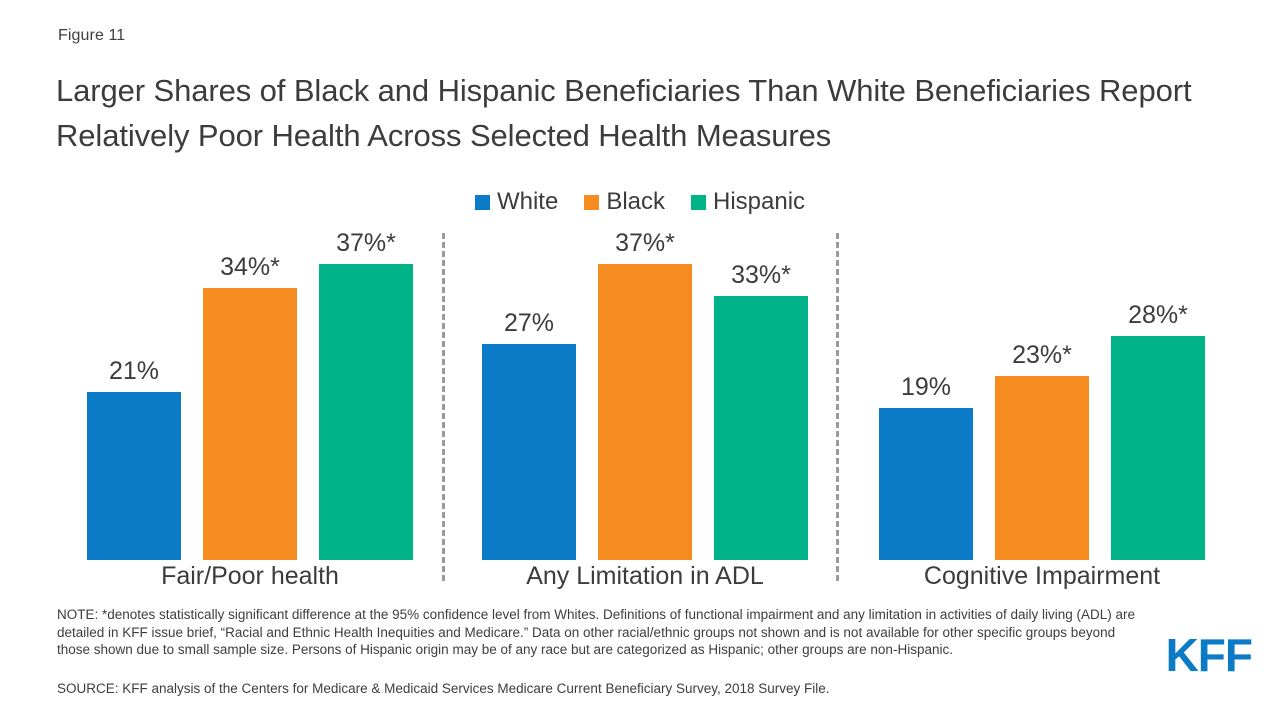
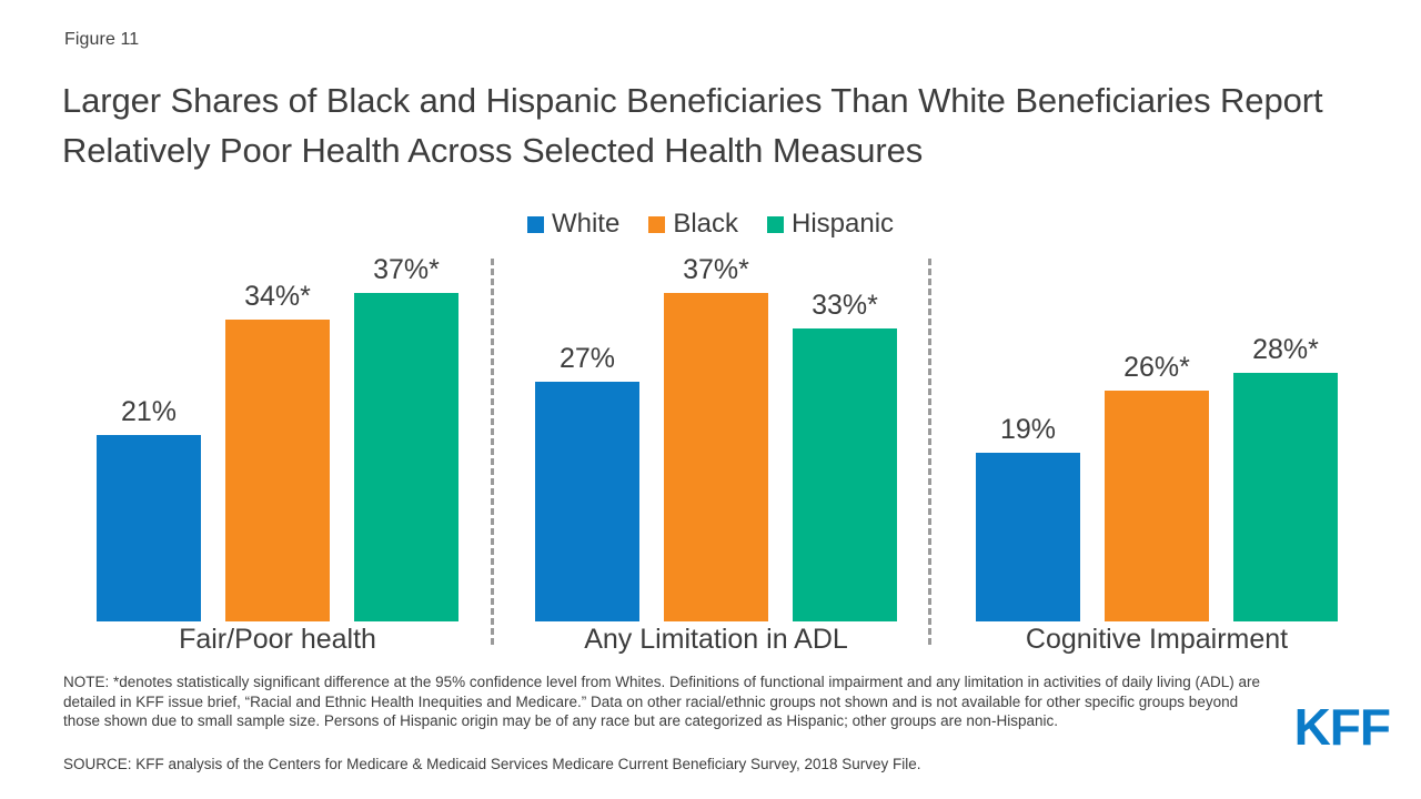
Black/Cognitive Impairment: 23 -> 26
